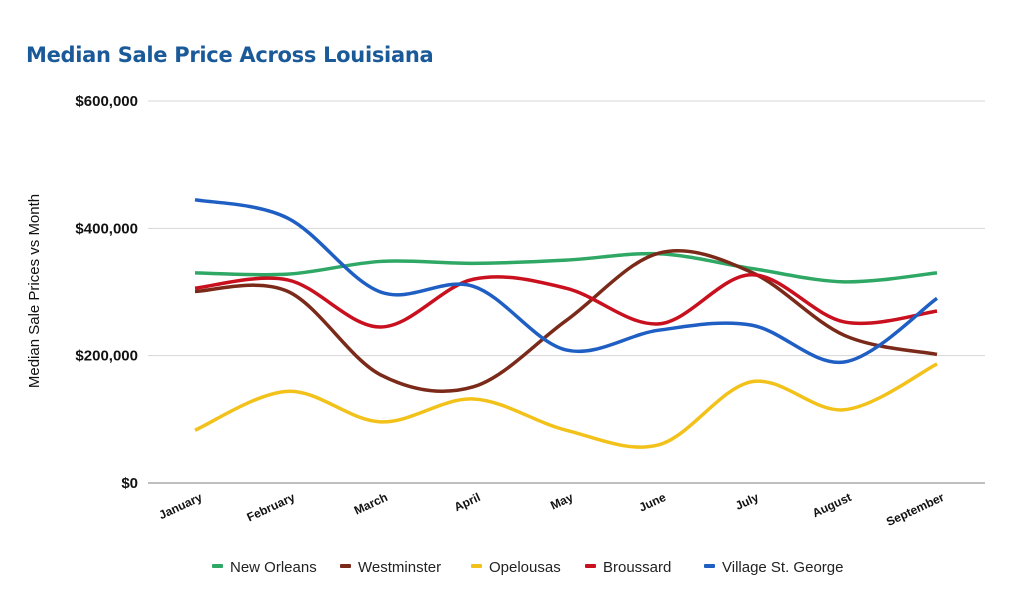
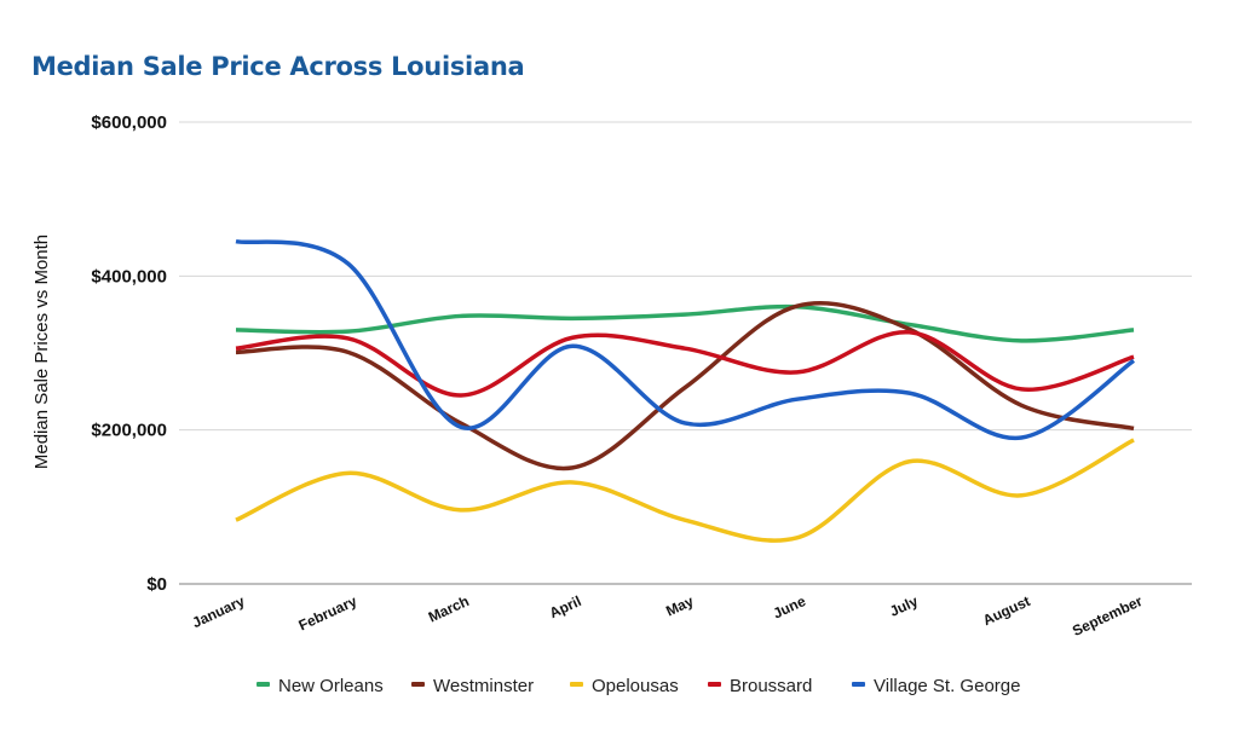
Westminster/March: $170000 -> $210000
Village St. George/March: $300000 -> $200000
Broussard/June: $250000 -> $280000
Broussard/September: $270000 -> $300000
